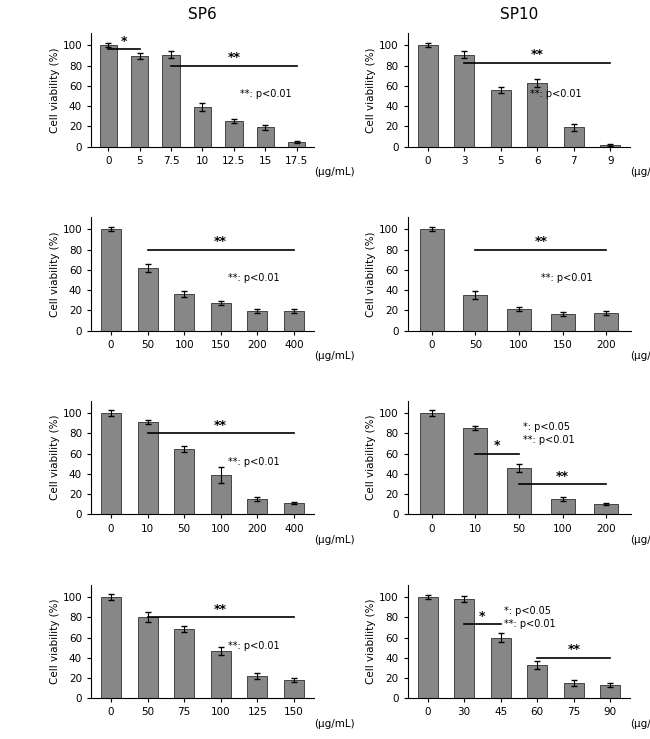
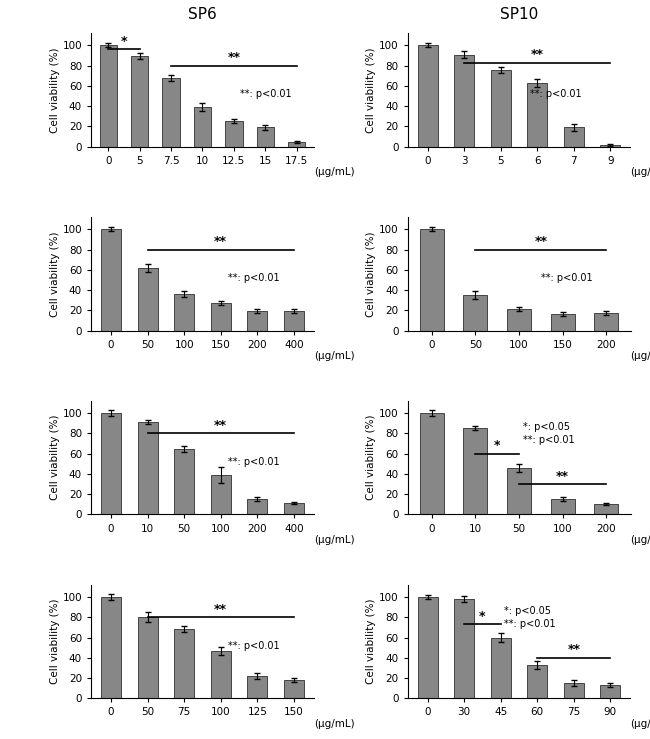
SP6/7.5: 91 -> 68
SP10/5: 56 -> 76
